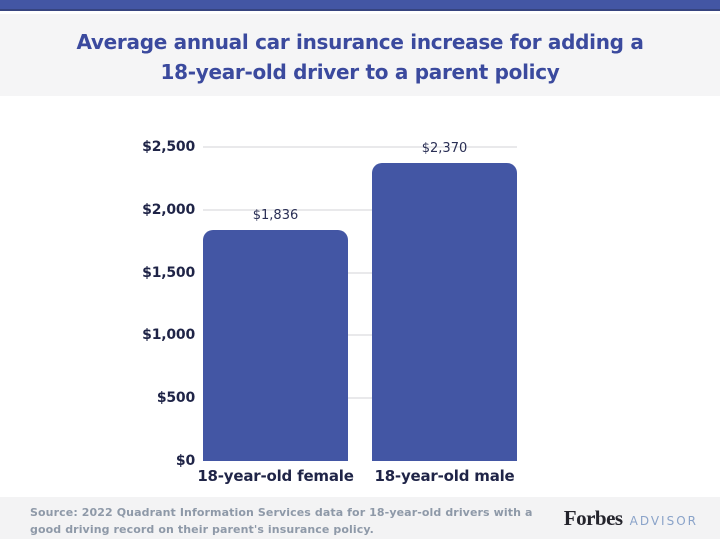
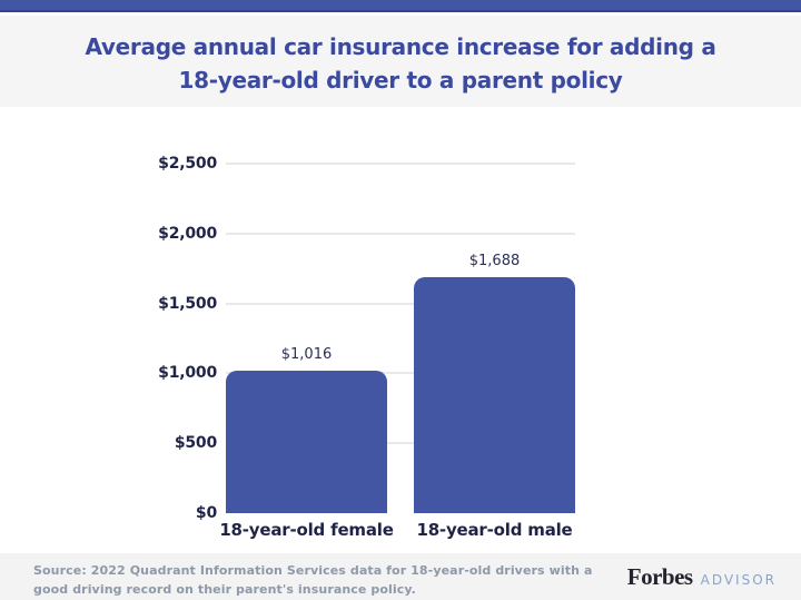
18-year-old female: $1,836 -> $1,016
18-year-old male: $2,370 -> $1,688
